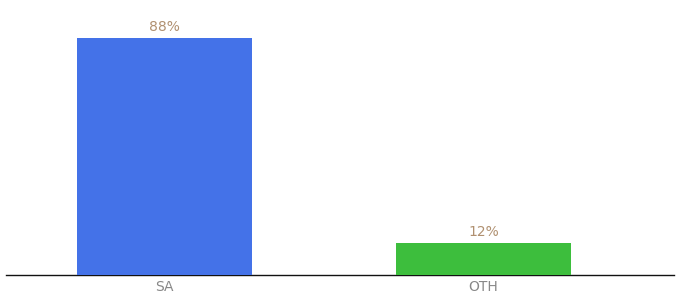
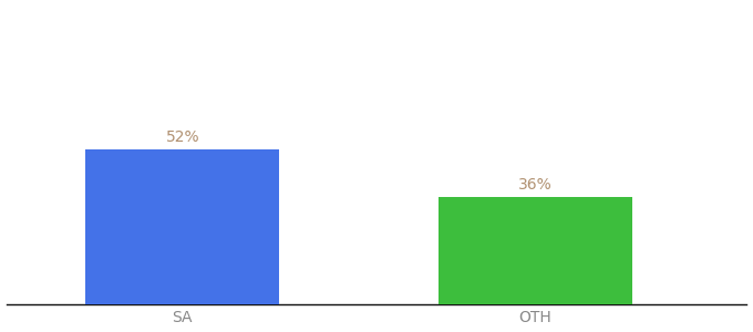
SA: 88% -> 52%
OTH: 12% -> 36%
